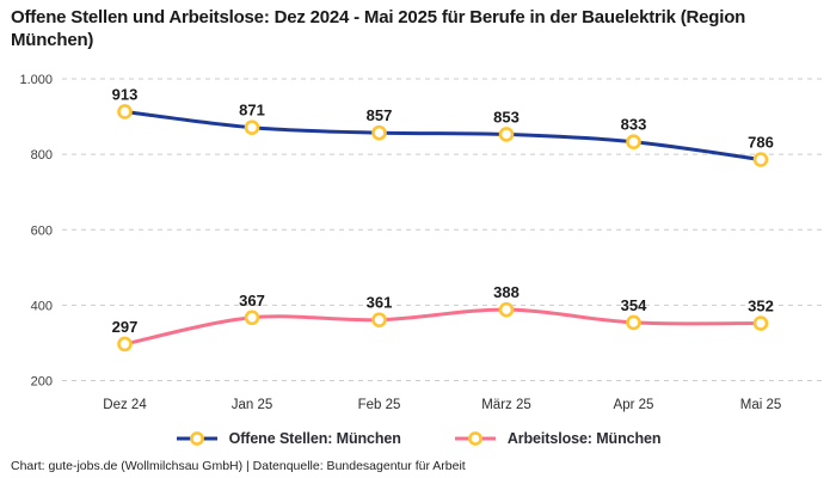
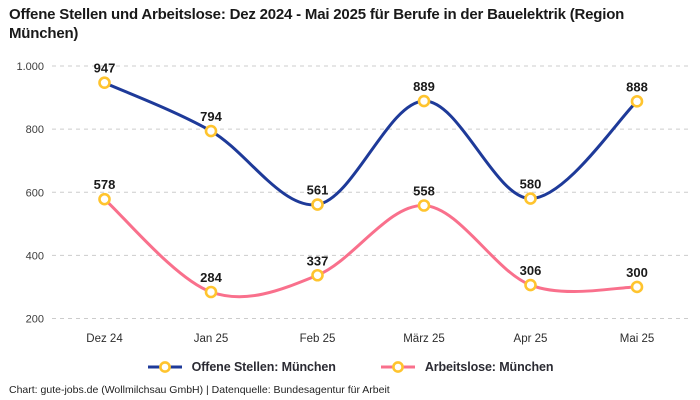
Offene Stellen: München/Dez 24: 913 -> 947
Arbeitslose: München/Dez 24: 297 -> 578
Offene Stellen: München/Jan 25: 871 -> 794
Arbeitslose: München/Jan 25: 367 -> 284
Offene Stellen: München/Feb 25: 857 -> 561
Arbeitslose: München/Feb 25: 361 -> 337
Offene Stellen: München/März 25: 853 -> 889
Arbeitslose: München/März 25: 388 -> 558
Offene Stellen: München/Apr 25: 833 -> 580
Arbeitslose: München/Apr 25: 354 -> 306
Offene Stellen: München/Mai 25: 786 -> 888
Arbeitslose: München/Mai 25: 352 -> 300
